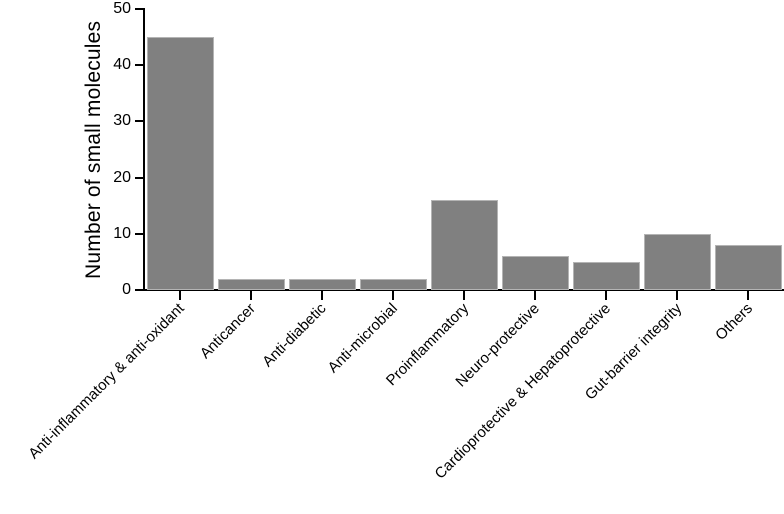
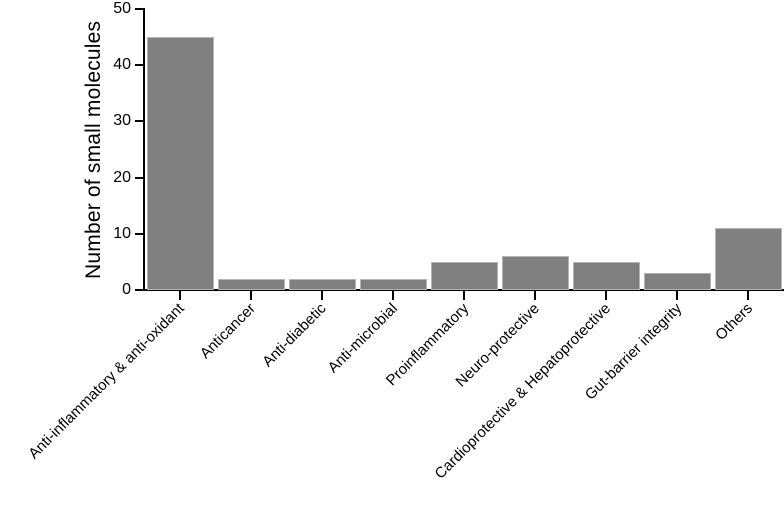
Proinflammatory: 16 -> 5
Gut-barrier integrity: 10 -> 3
Others: 8 -> 11
